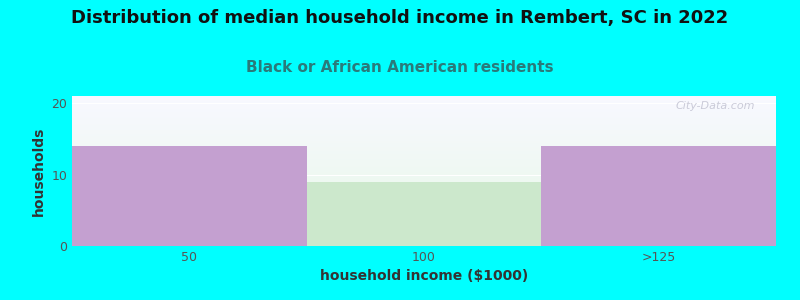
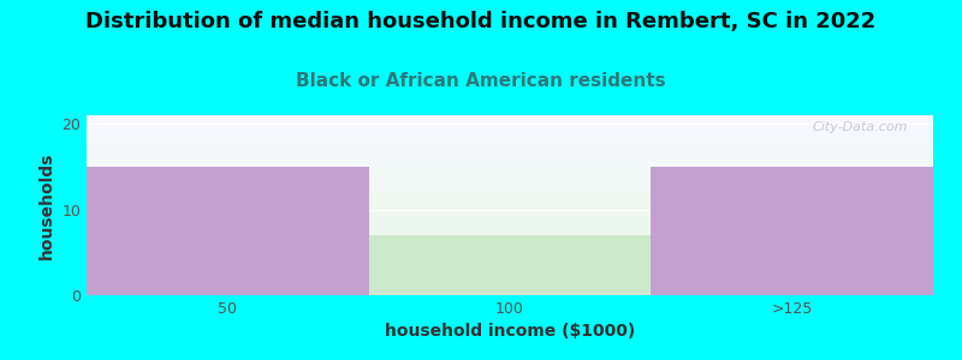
50: 14 -> 15
100: 9 -> 7
>125: 14 -> 15
